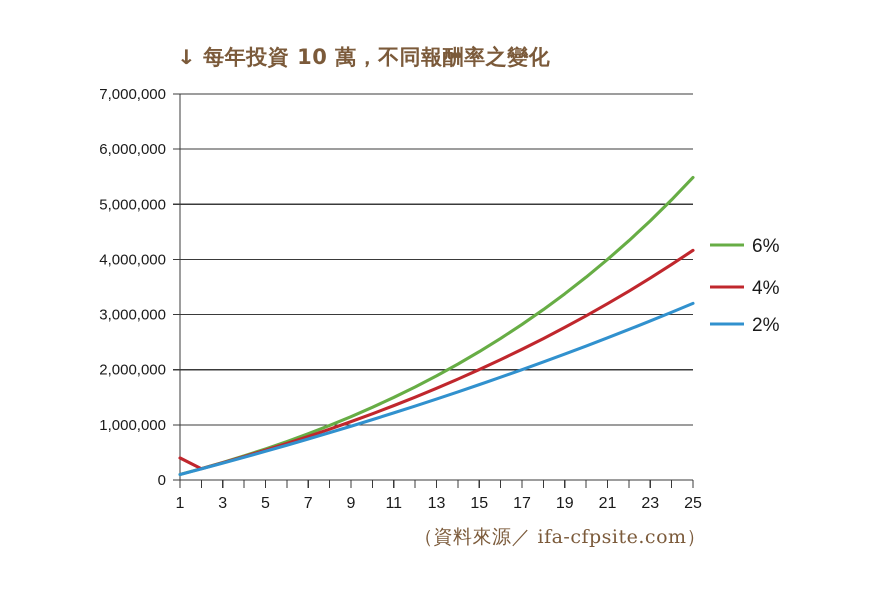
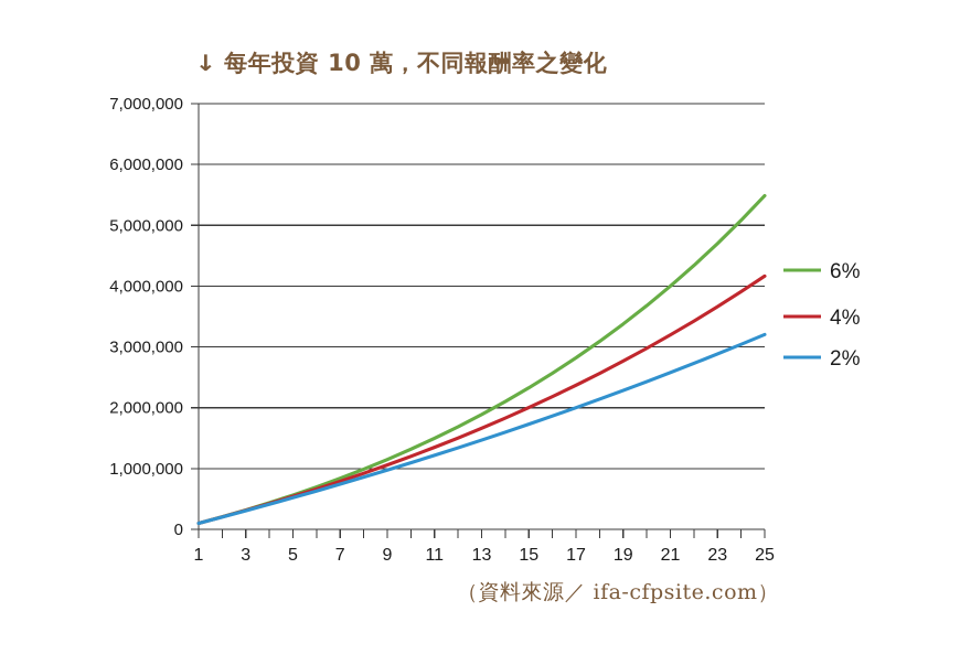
4%/1: 400000 -> 100000
